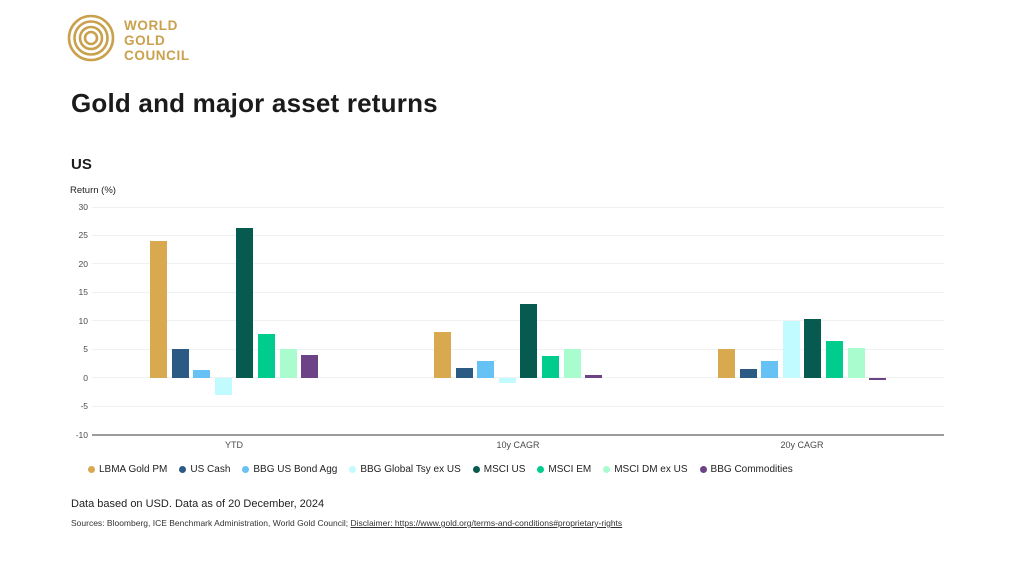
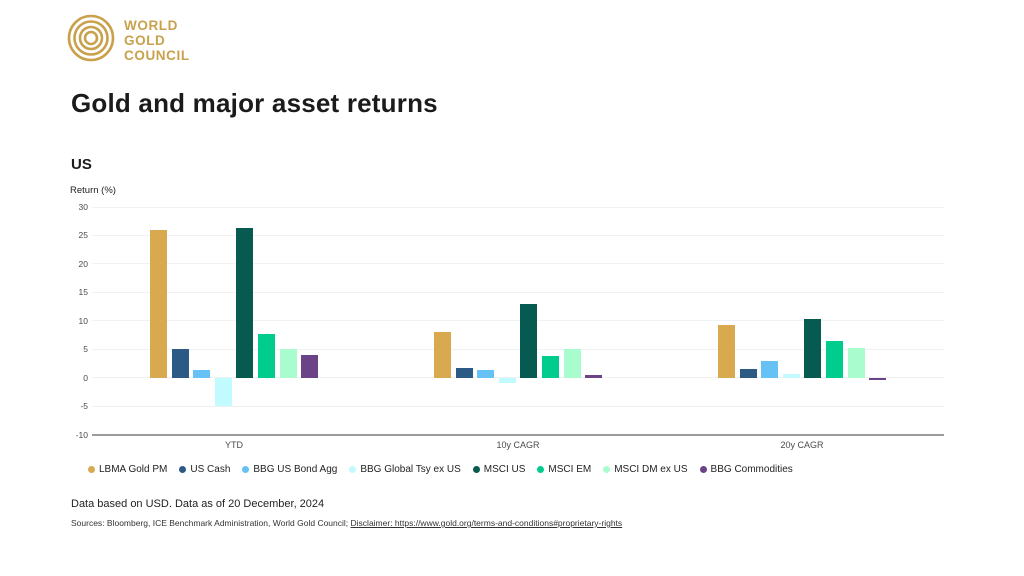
LBMA Gold PM/YTD: 24 -> 26
BBG Global Tsy ex US/YTD: -3 -> -5
BBG US Bond Agg/10y CAGR: 3 -> 1
LBMA Gold PM/20y CAGR: 5 -> 9
BBG Global Tsy ex US/20y CAGR: 10 -> 1
